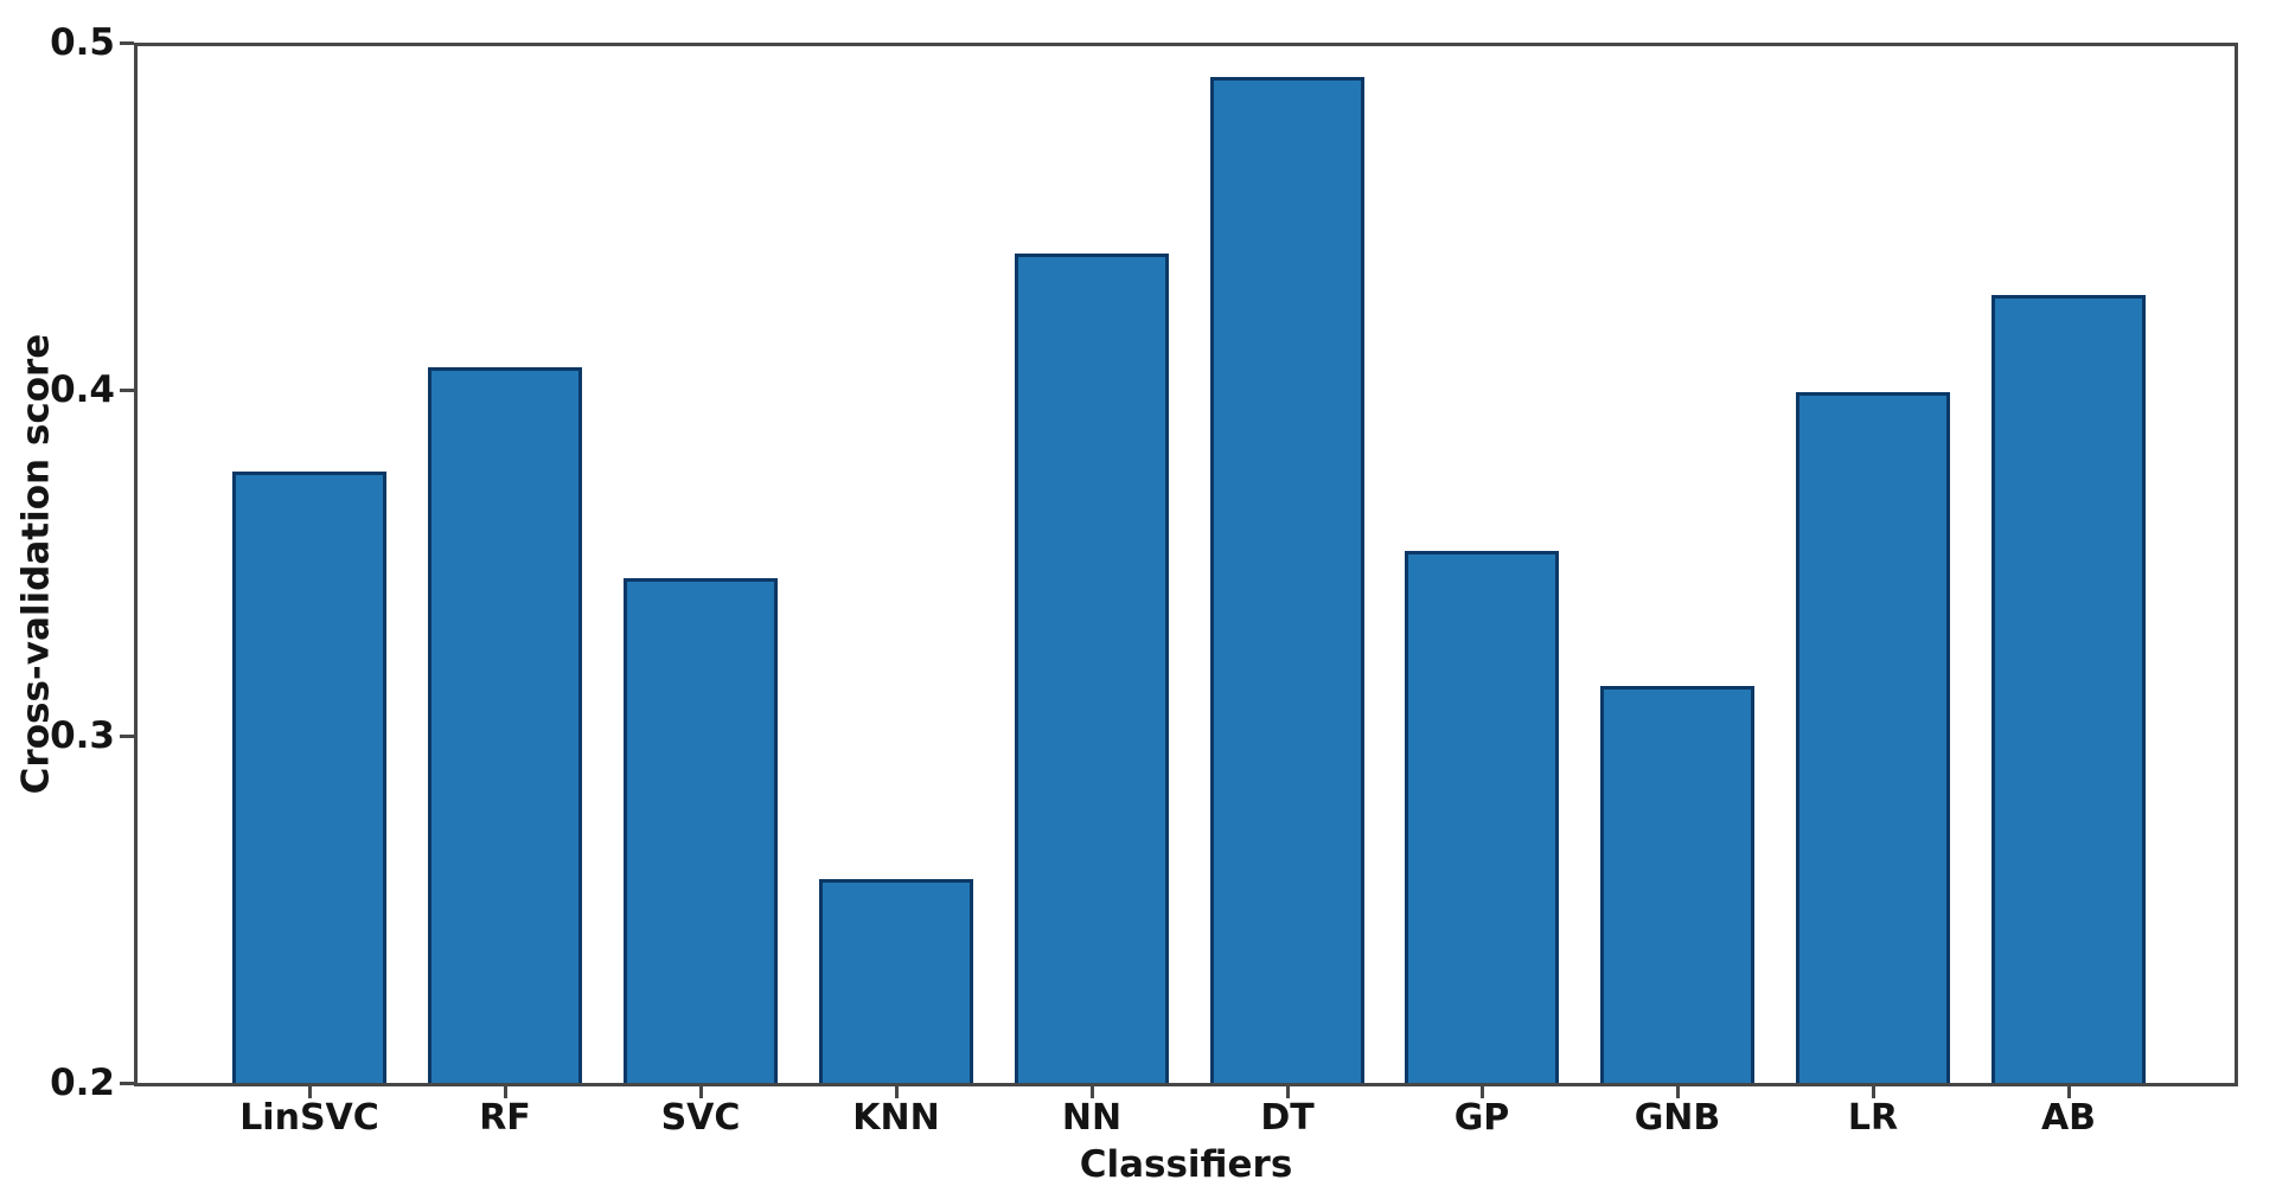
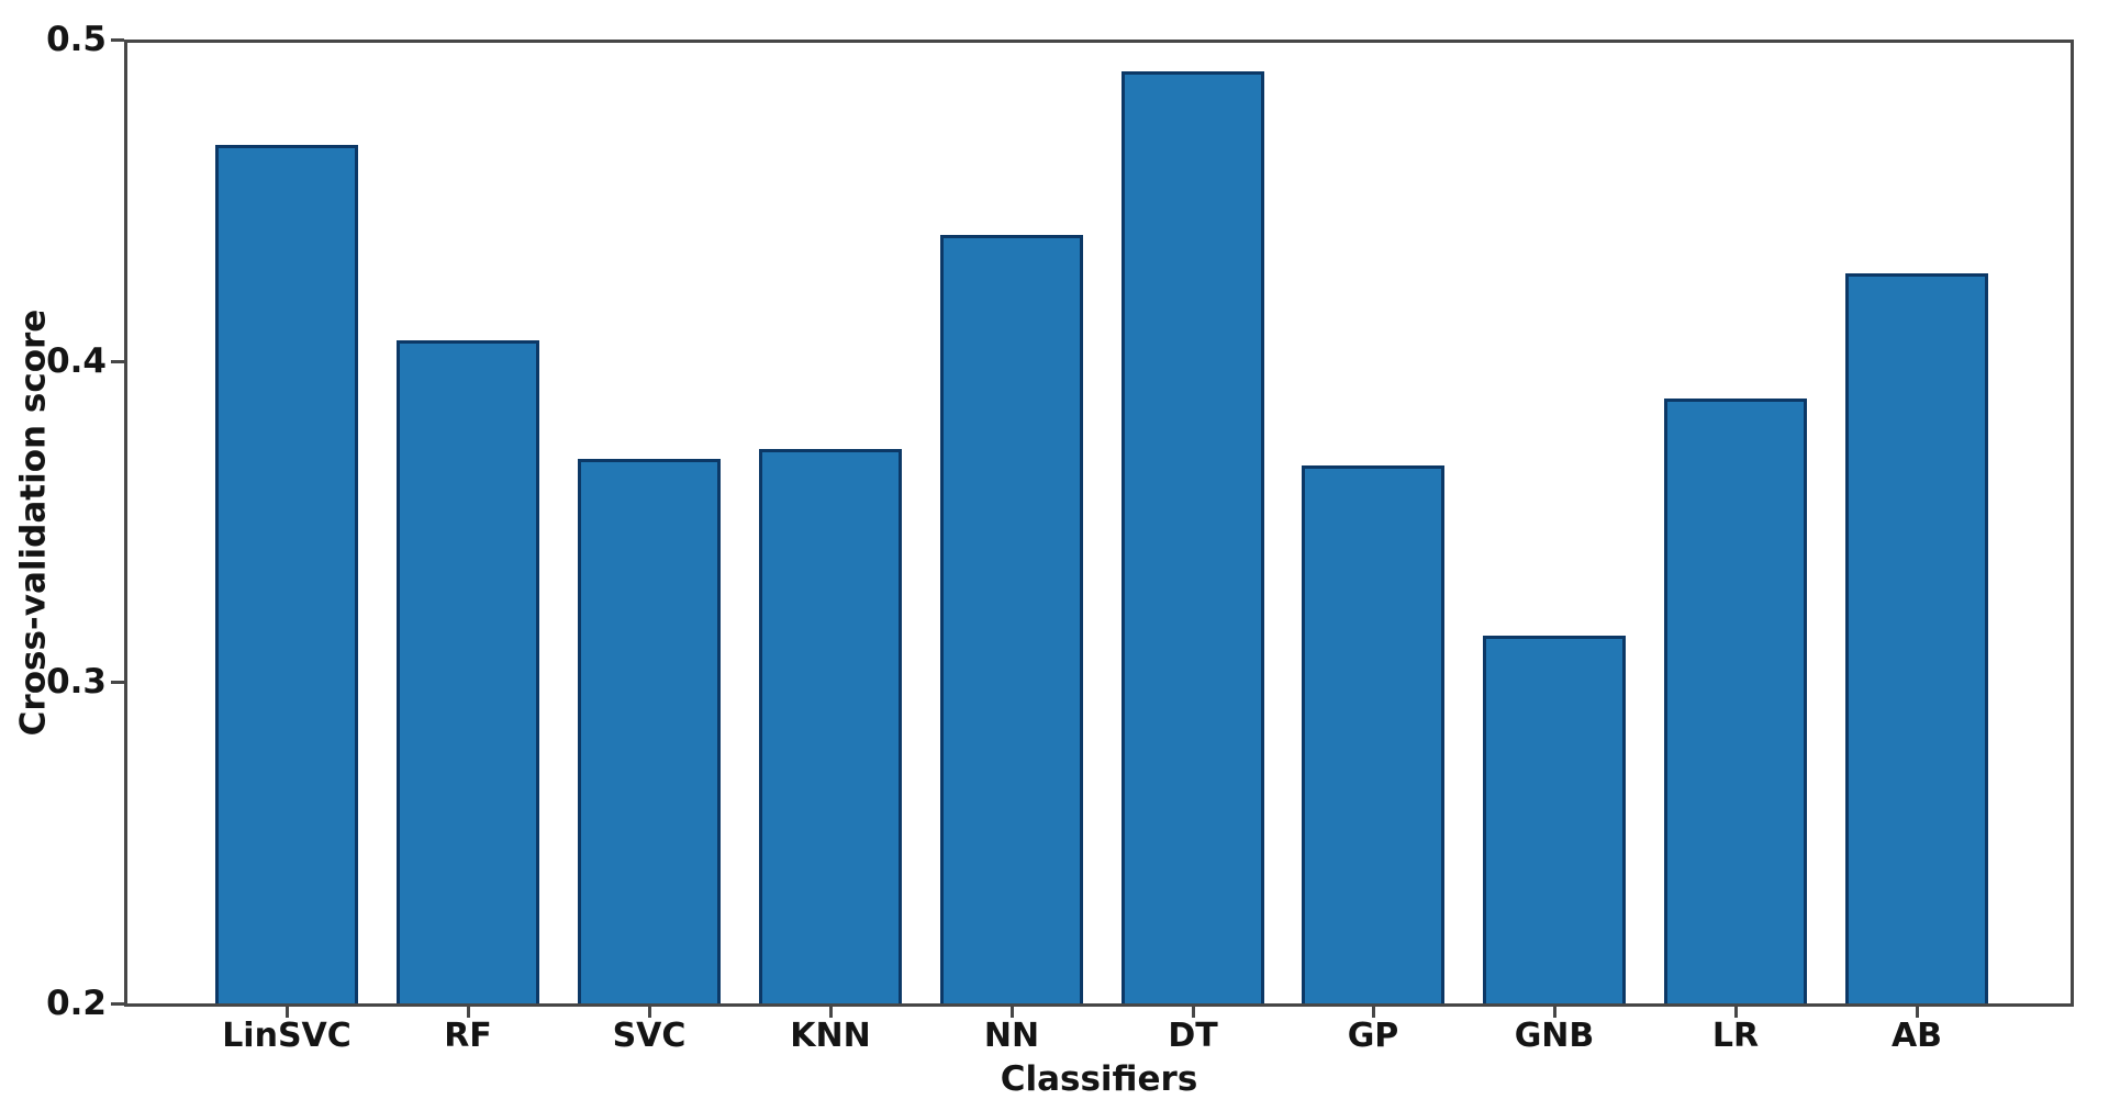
LinSVC: 0.377 -> 0.468
SVC: 0.346 -> 0.370
KNN: 0.259 -> 0.373
GP: 0.354 -> 0.368
LR: 0.400 -> 0.389
